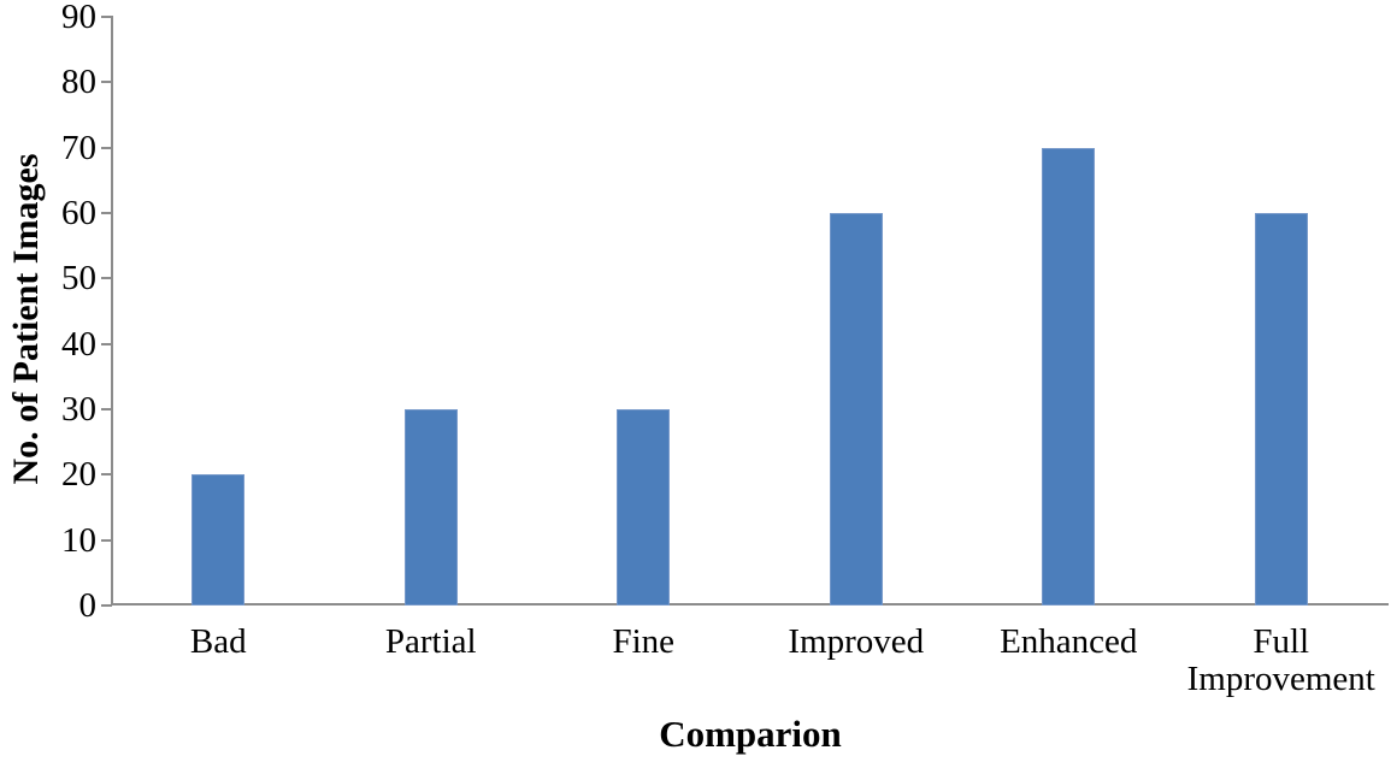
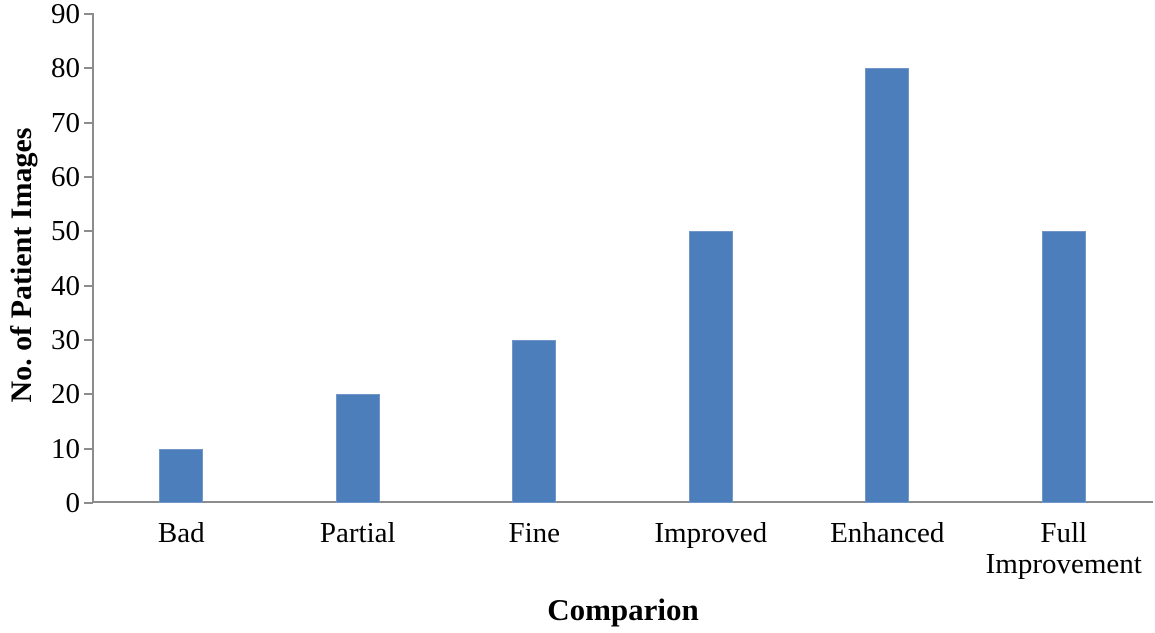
Bad: 20 -> 10
Partial: 30 -> 20
Improved: 60 -> 50
Enhanced: 70 -> 80
Full Improvement: 60 -> 50
